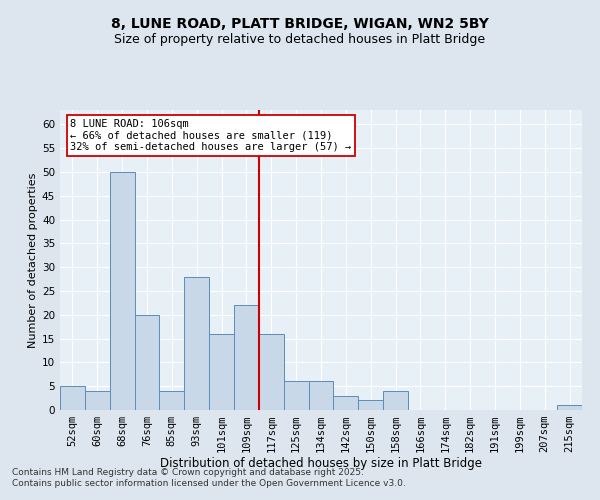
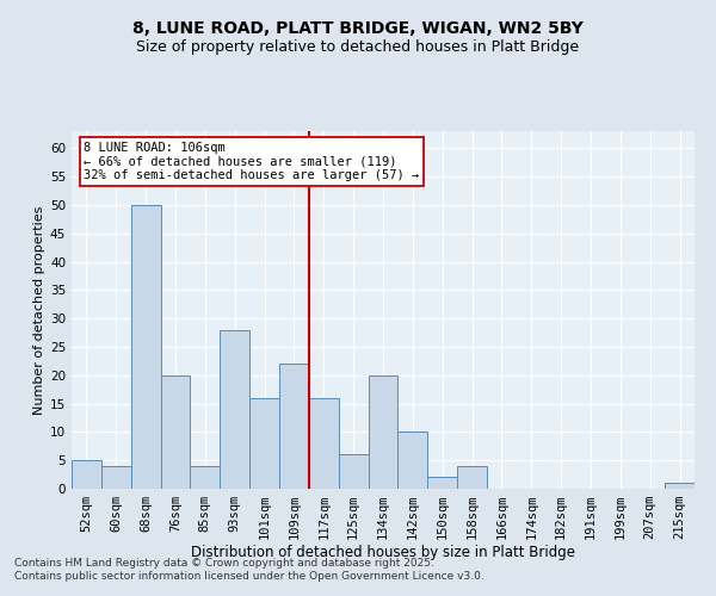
134sqm: 6 -> 20
142sqm: 3 -> 10
